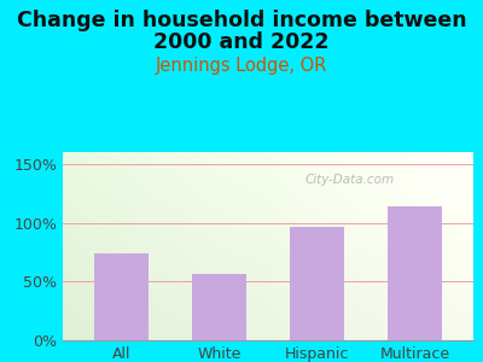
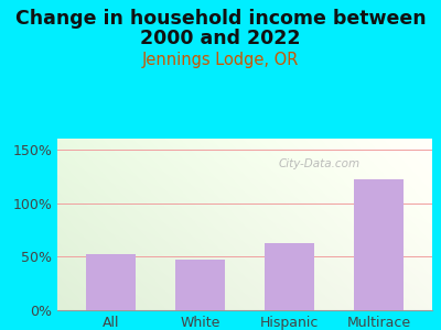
All: 74% -> 52%
White: 56% -> 47%
Hispanic: 96% -> 63%
Multirace: 114% -> 122%
